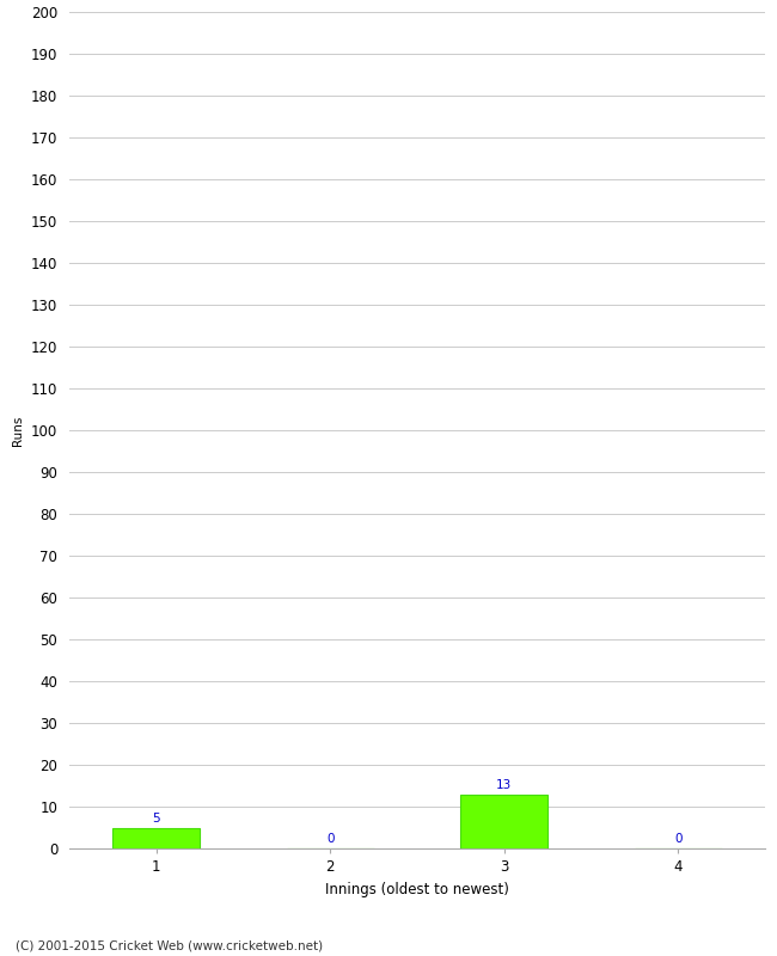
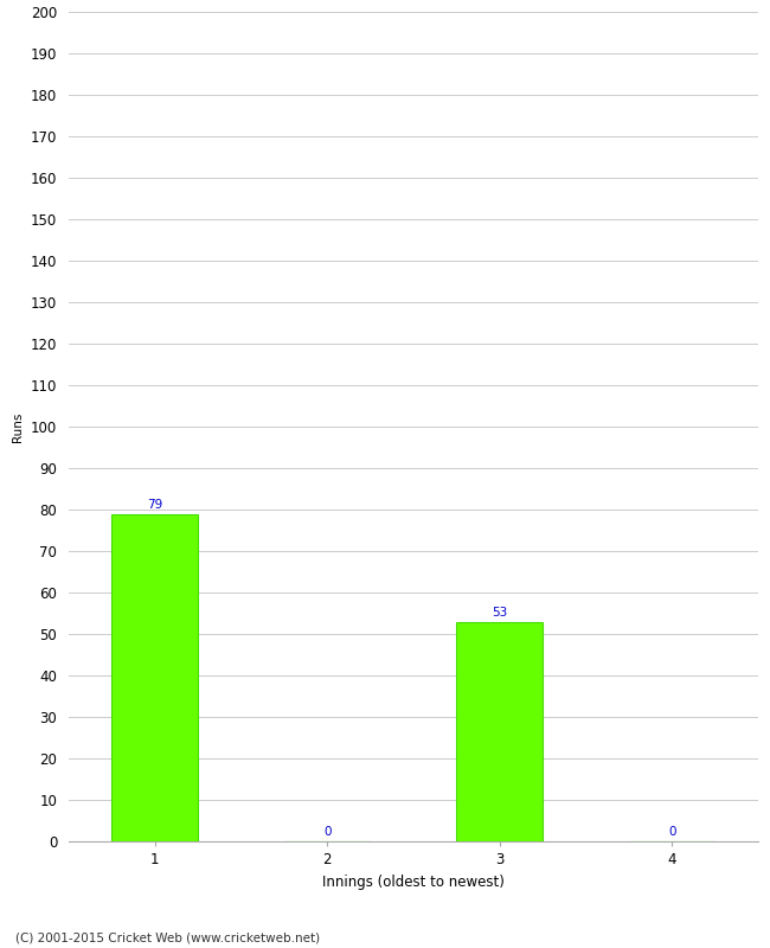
1: 5 -> 79
3: 13 -> 53
